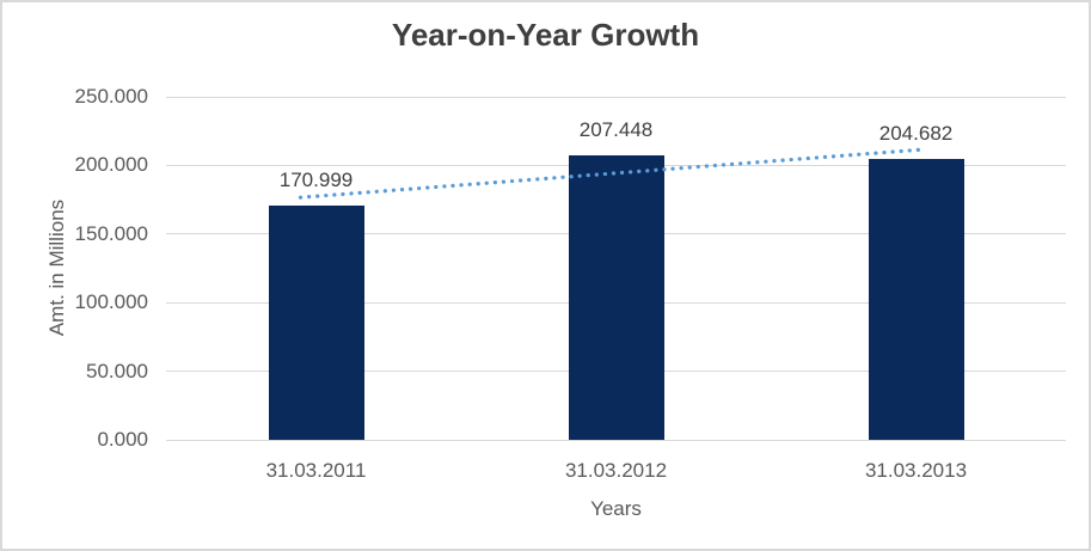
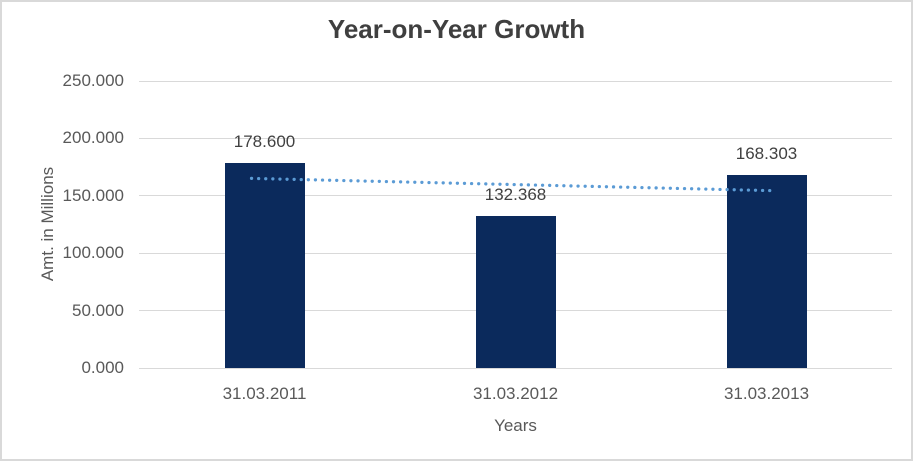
31.03.2011: 170.999 -> 178.600
31.03.2012: 207.448 -> 132.368
31.03.2013: 204.682 -> 168.303
